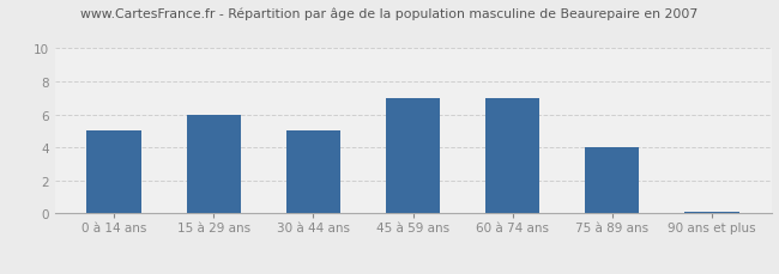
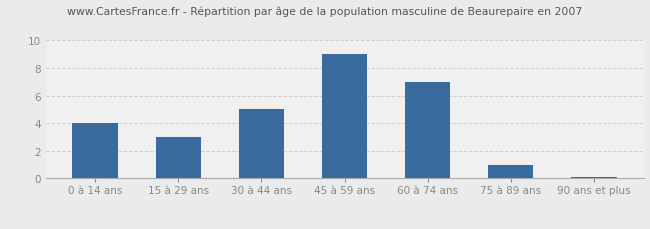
0 à 14 ans: 5.0 -> 4.0
15 à 29 ans: 6.0 -> 3.0
45 à 59 ans: 7.0 -> 9.0
75 à 89 ans: 4.0 -> 1.0
